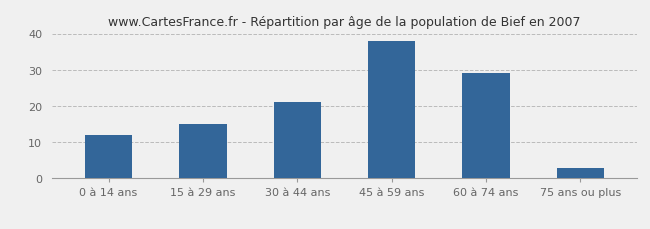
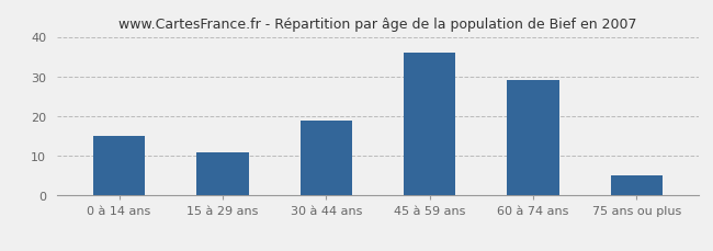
0 à 14 ans: 12 -> 15
15 à 29 ans: 15 -> 11
30 à 44 ans: 21 -> 19
45 à 59 ans: 38 -> 36
75 ans ou plus: 3 -> 5
